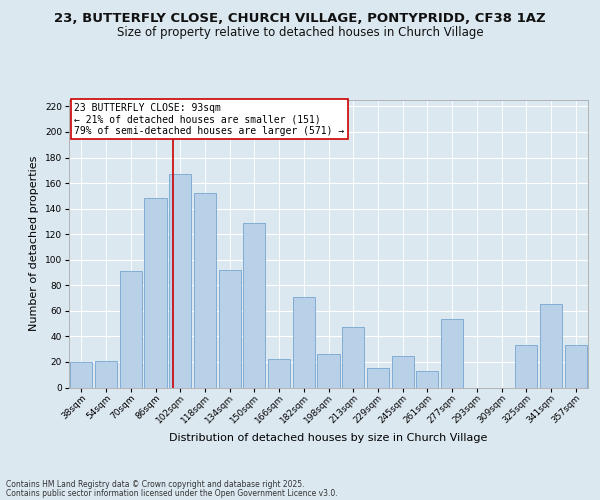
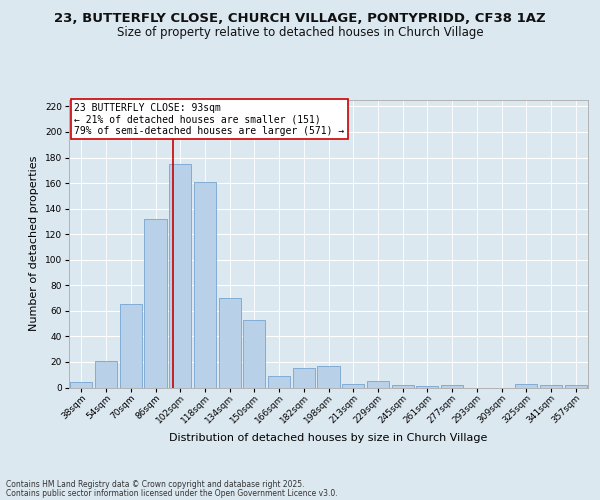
38sqm: 20 -> 4
70sqm: 91 -> 65
86sqm: 148 -> 132
102sqm: 167 -> 175
118sqm: 152 -> 161
134sqm: 92 -> 70
150sqm: 129 -> 53
166sqm: 22 -> 9
182sqm: 71 -> 15
198sqm: 26 -> 17
213sqm: 47 -> 3
229sqm: 15 -> 5
245sqm: 25 -> 2
261sqm: 13 -> 1
277sqm: 54 -> 2
325sqm: 33 -> 3
341sqm: 65 -> 2
357sqm: 33 -> 2
